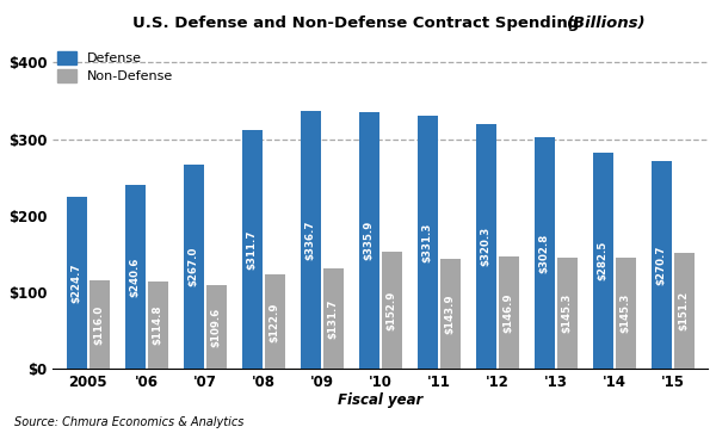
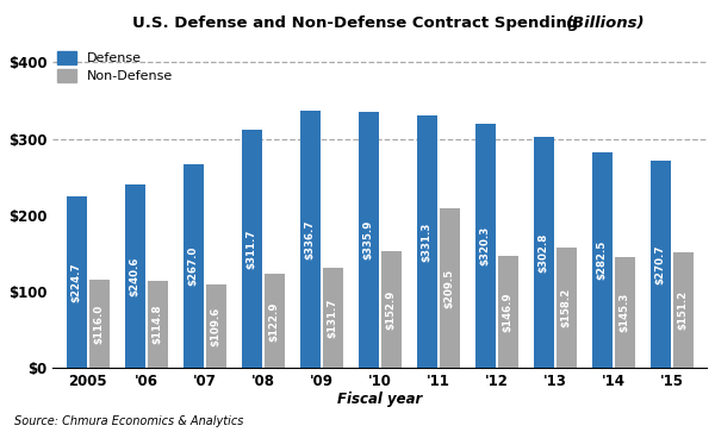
Non-Defense/'11: $143.9 -> $209.5
Non-Defense/'13: $145.3 -> $158.2
